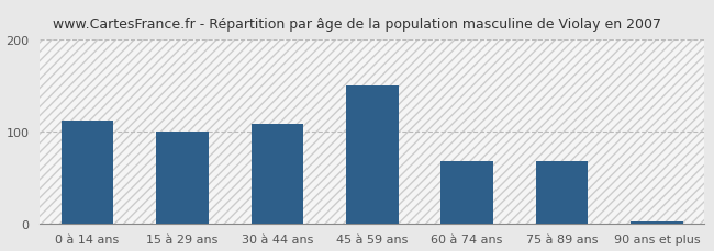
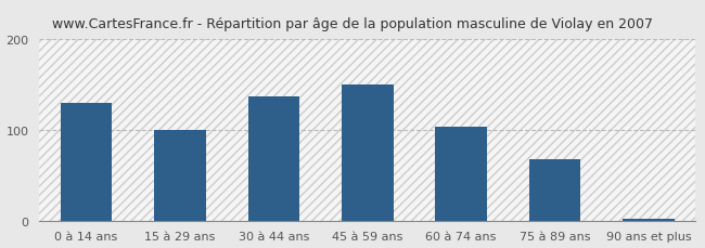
0 à 14 ans: 112 -> 130
30 à 44 ans: 108 -> 137
60 à 74 ans: 68 -> 104
